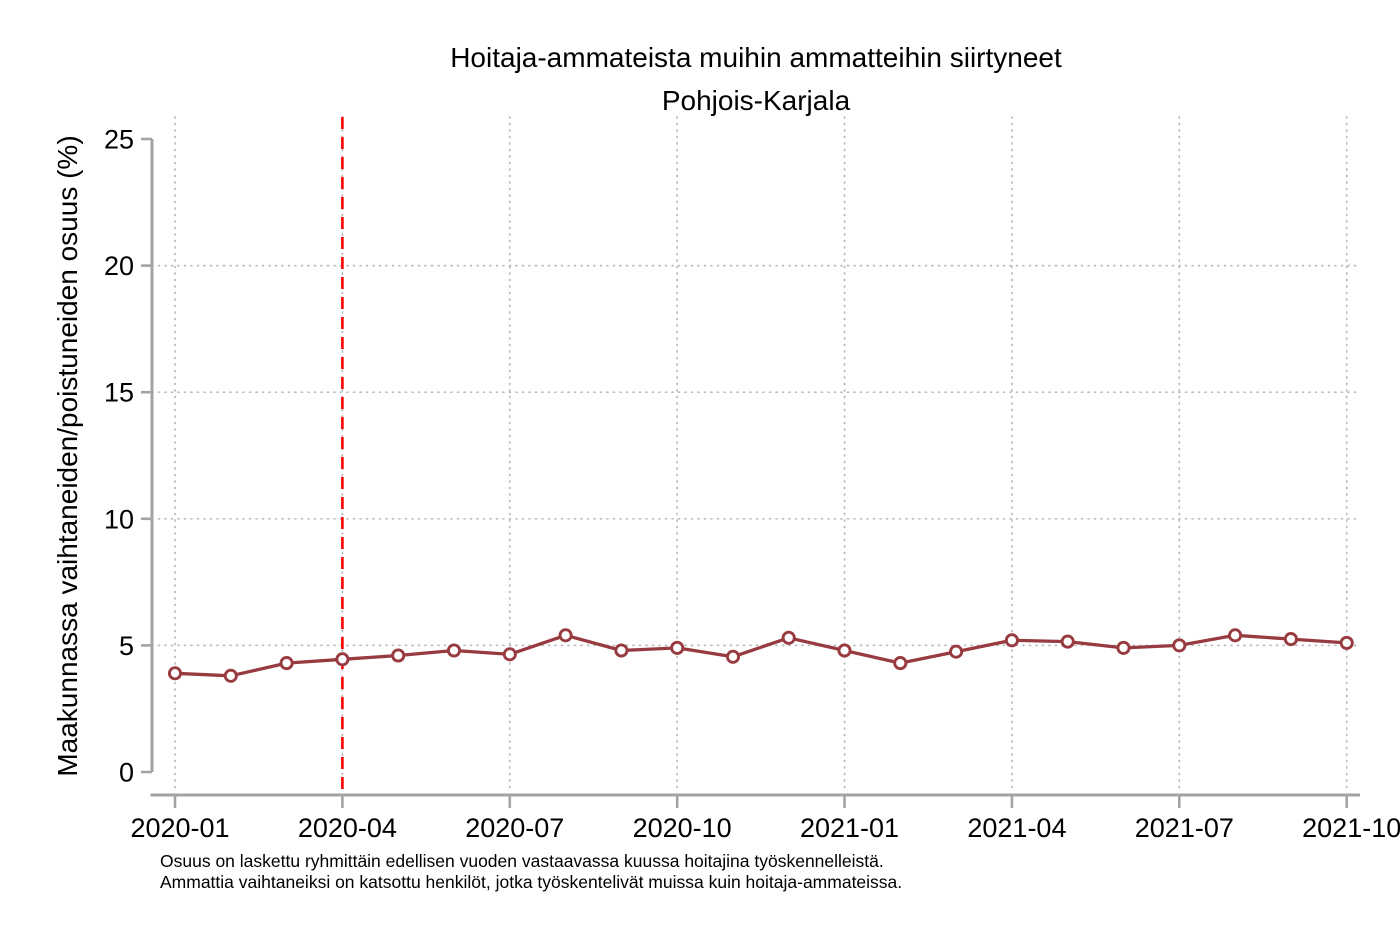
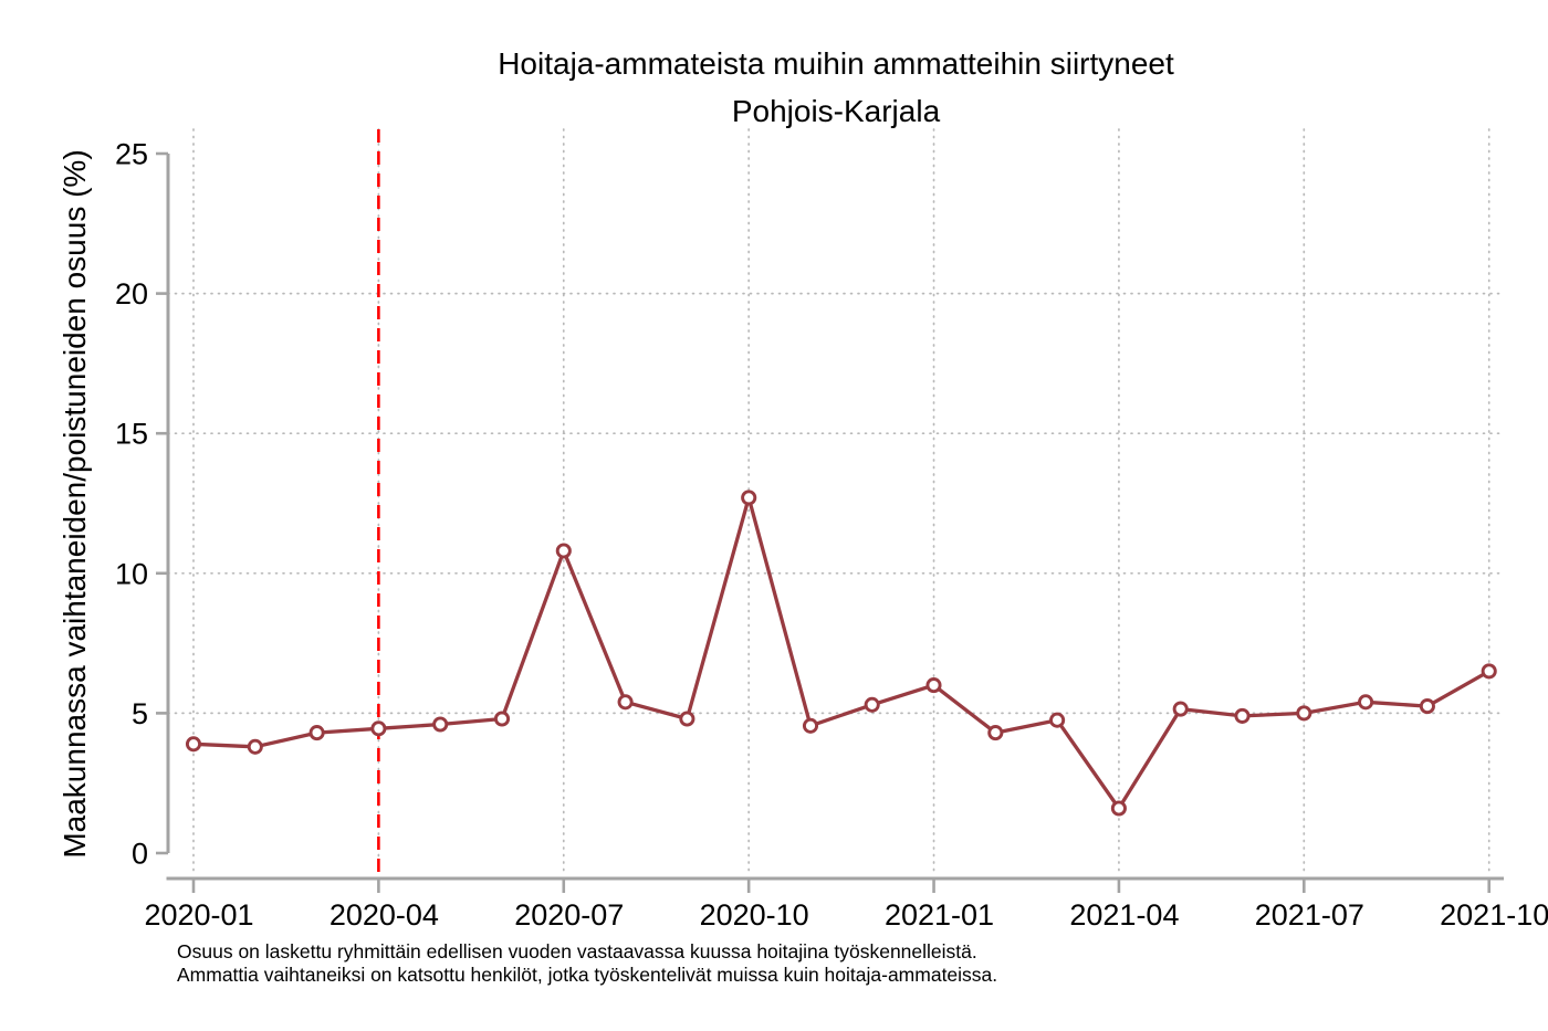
2020-07: 4.7 -> 10.8
2020-10: 4.9 -> 12.7
2021-01: 4.8 -> 6.0
2021-04: 5.2 -> 1.6
2021-10: 5.1 -> 6.5
